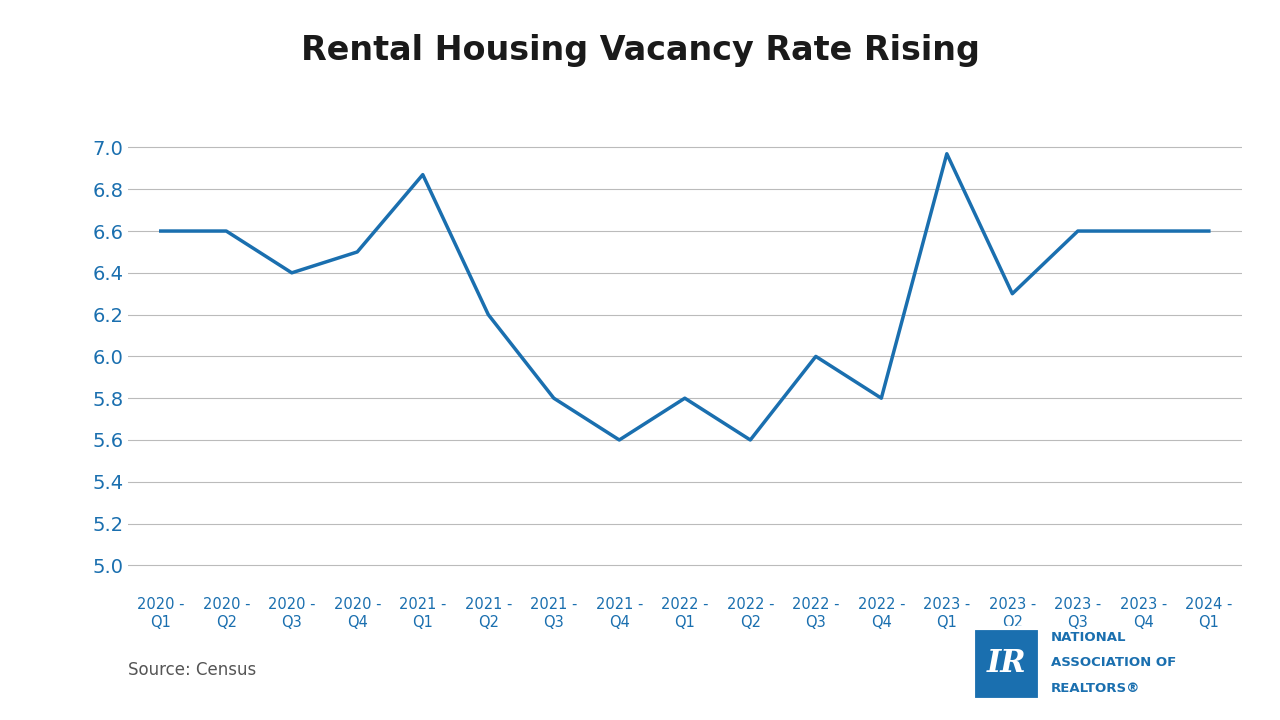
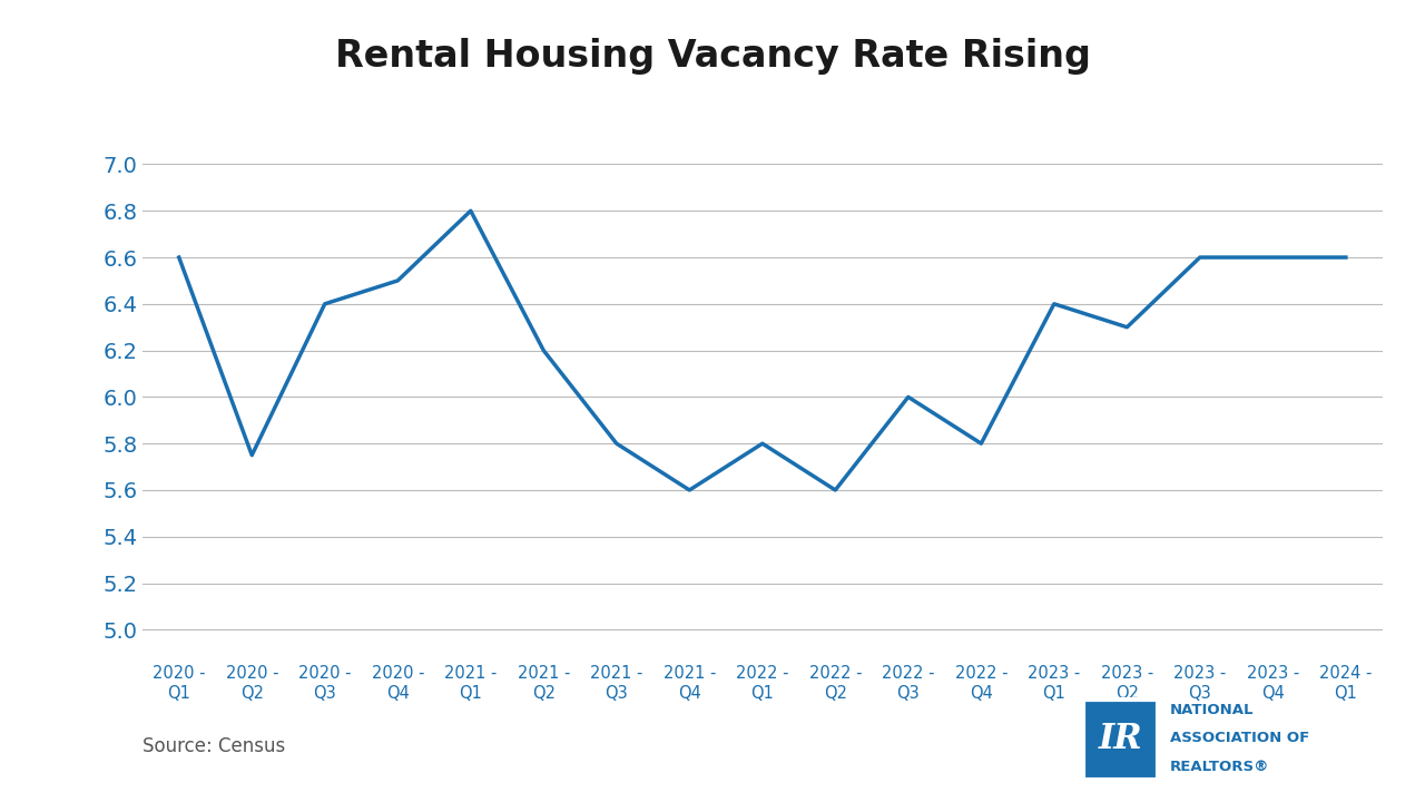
2020 - Q2: 6.60 -> 5.75
2021 - Q1: 6.87 -> 6.80
2023 - Q1: 6.97 -> 6.40
